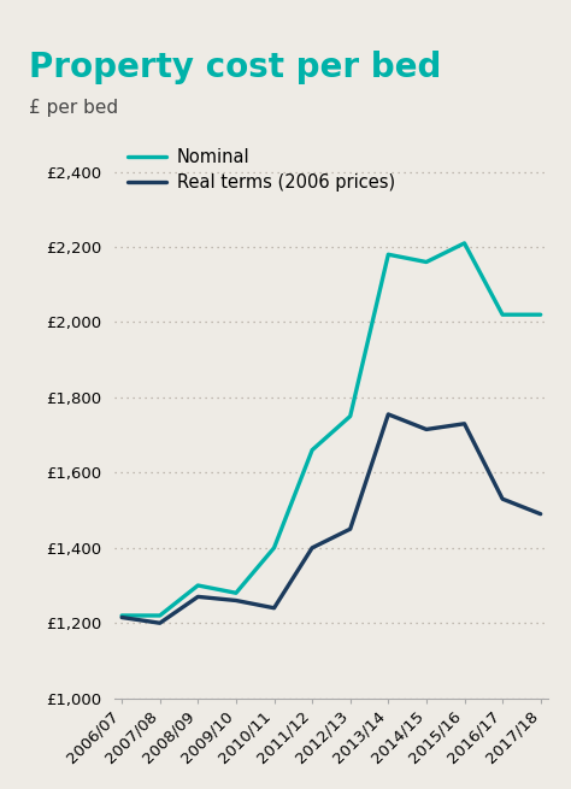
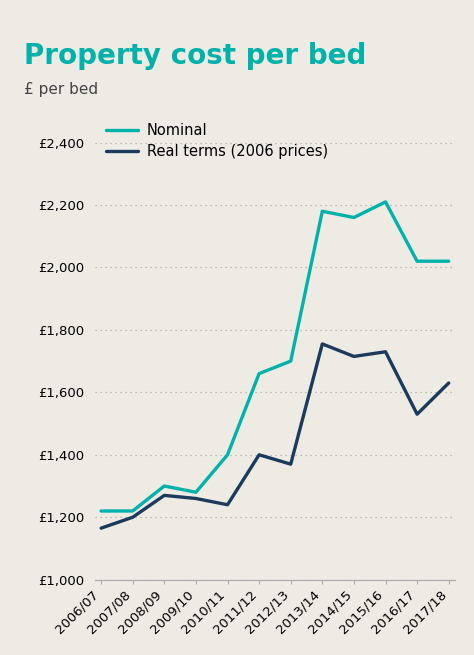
Real terms (2006 prices)/2006/07: £1,215 -> £1,165
Nominal/2012/13: £1,750 -> £1,700
Real terms (2006 prices)/2012/13: £1,450 -> £1,370
Real terms (2006 prices)/2017/18: £1,490 -> £1,630
